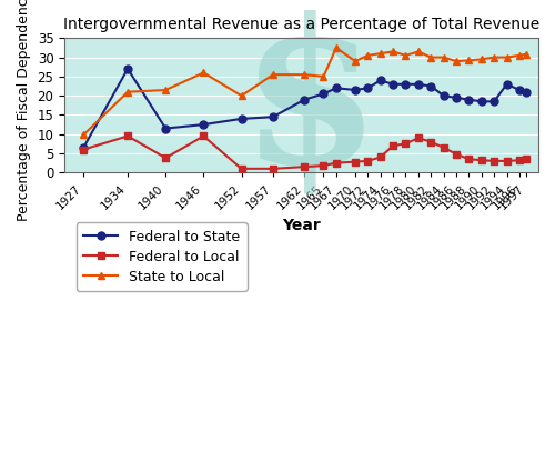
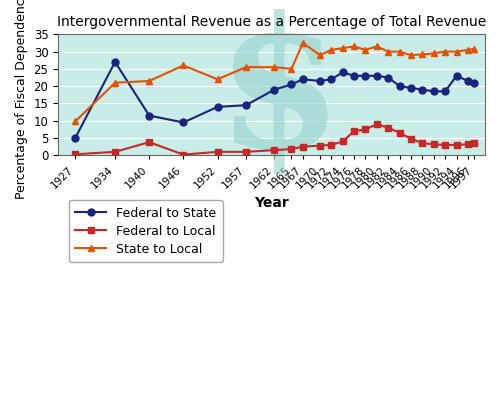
Federal to State/1927: 6.5 -> 5.0
Federal to Local/1927: 6.0 -> 0.3
Federal to Local/1934: 9.5 -> 1.0
Federal to State/1946: 12.5 -> 9.5
Federal to Local/1946: 9.5 -> 0.2
State to Local/1952: 20.0 -> 22.0
